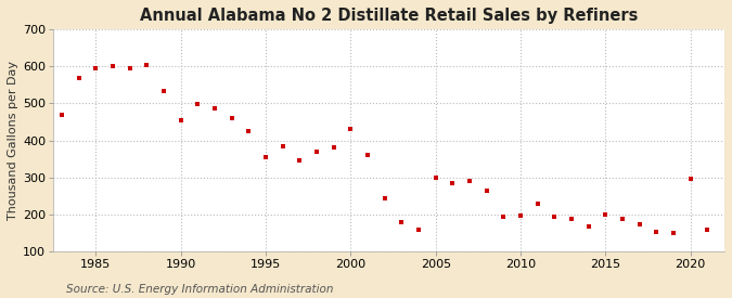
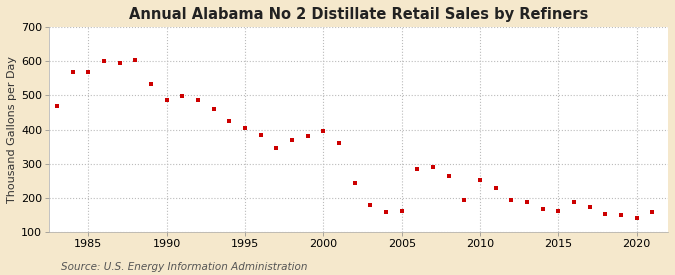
1985: 595 -> 570
1990: 455 -> 487
1995: 355 -> 405
2000: 430 -> 395
2005: 300 -> 162
2010: 195 -> 253
2015: 200 -> 160
2020: 295 -> 140
